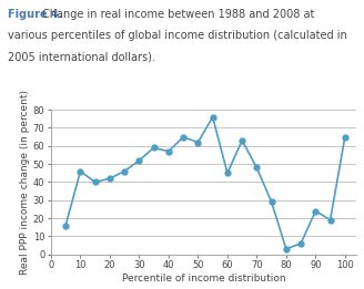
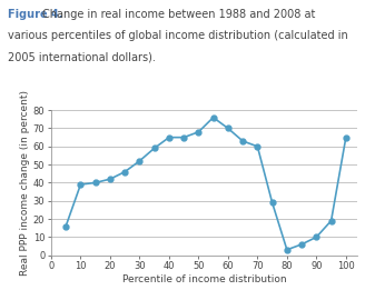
10: 46 -> 39
40: 57 -> 65
50: 62 -> 68
60: 45 -> 70
70: 48 -> 60
90: 24 -> 10
